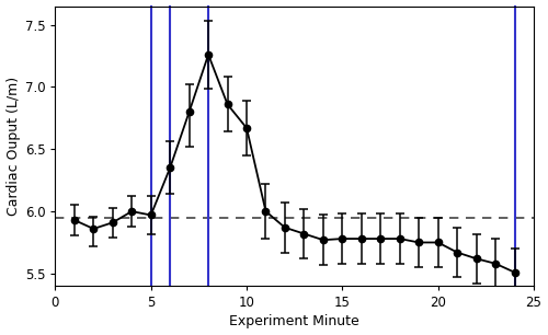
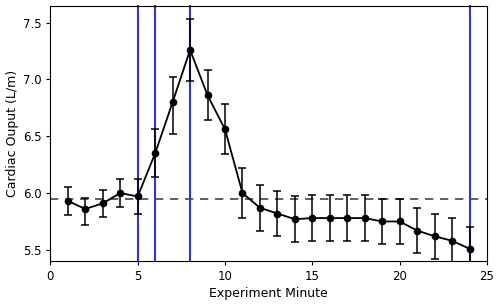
10: 6.67 -> 6.56
